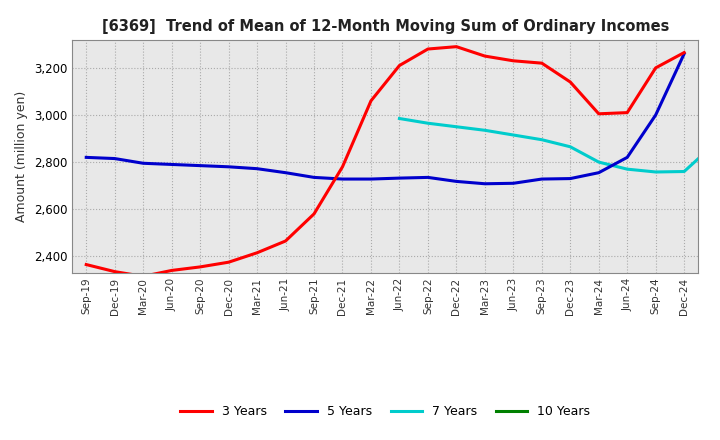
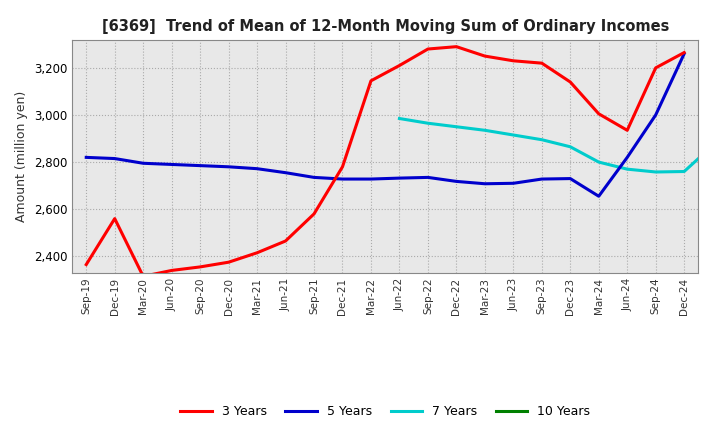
3 Years/Dec-19: 2,335 -> 2,560
3 Years/Mar-22: 3,060 -> 3,145
5 Years/Mar-24: 2,755 -> 2,655
3 Years/Jun-24: 3,010 -> 2,935
